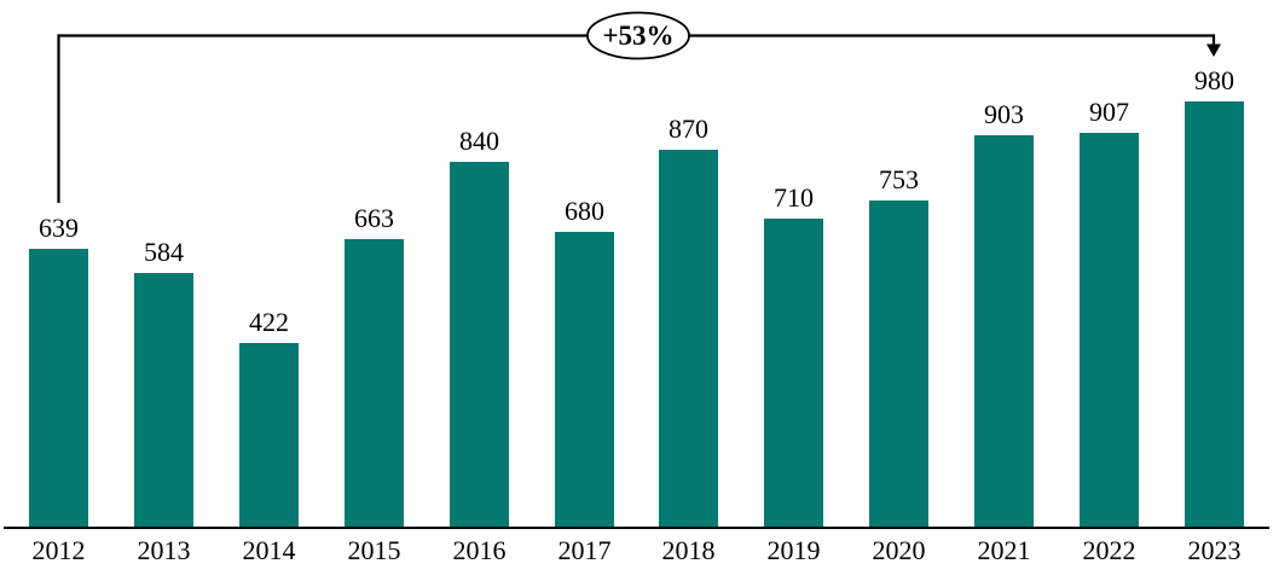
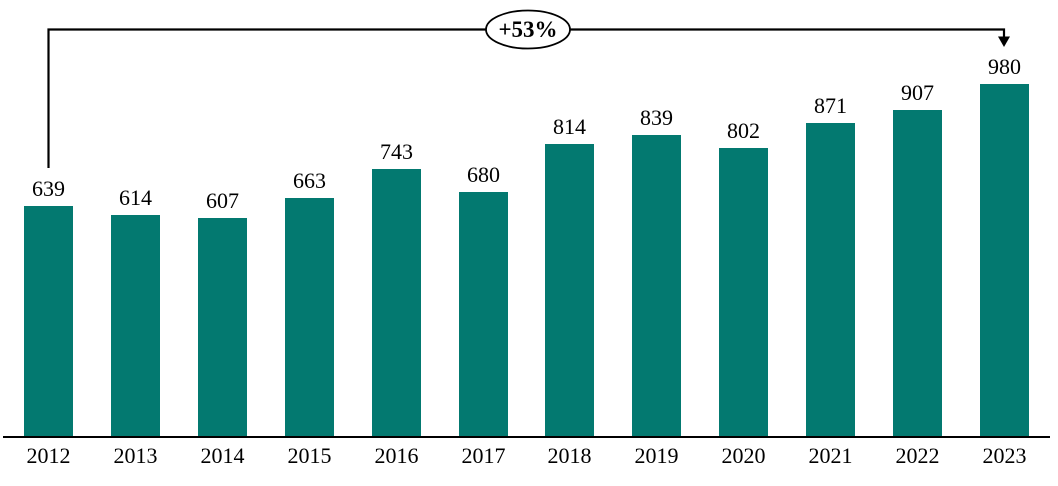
2013: 584 -> 614
2014: 422 -> 607
2016: 840 -> 743
2018: 870 -> 814
2019: 710 -> 839
2020: 753 -> 802
2021: 903 -> 871
